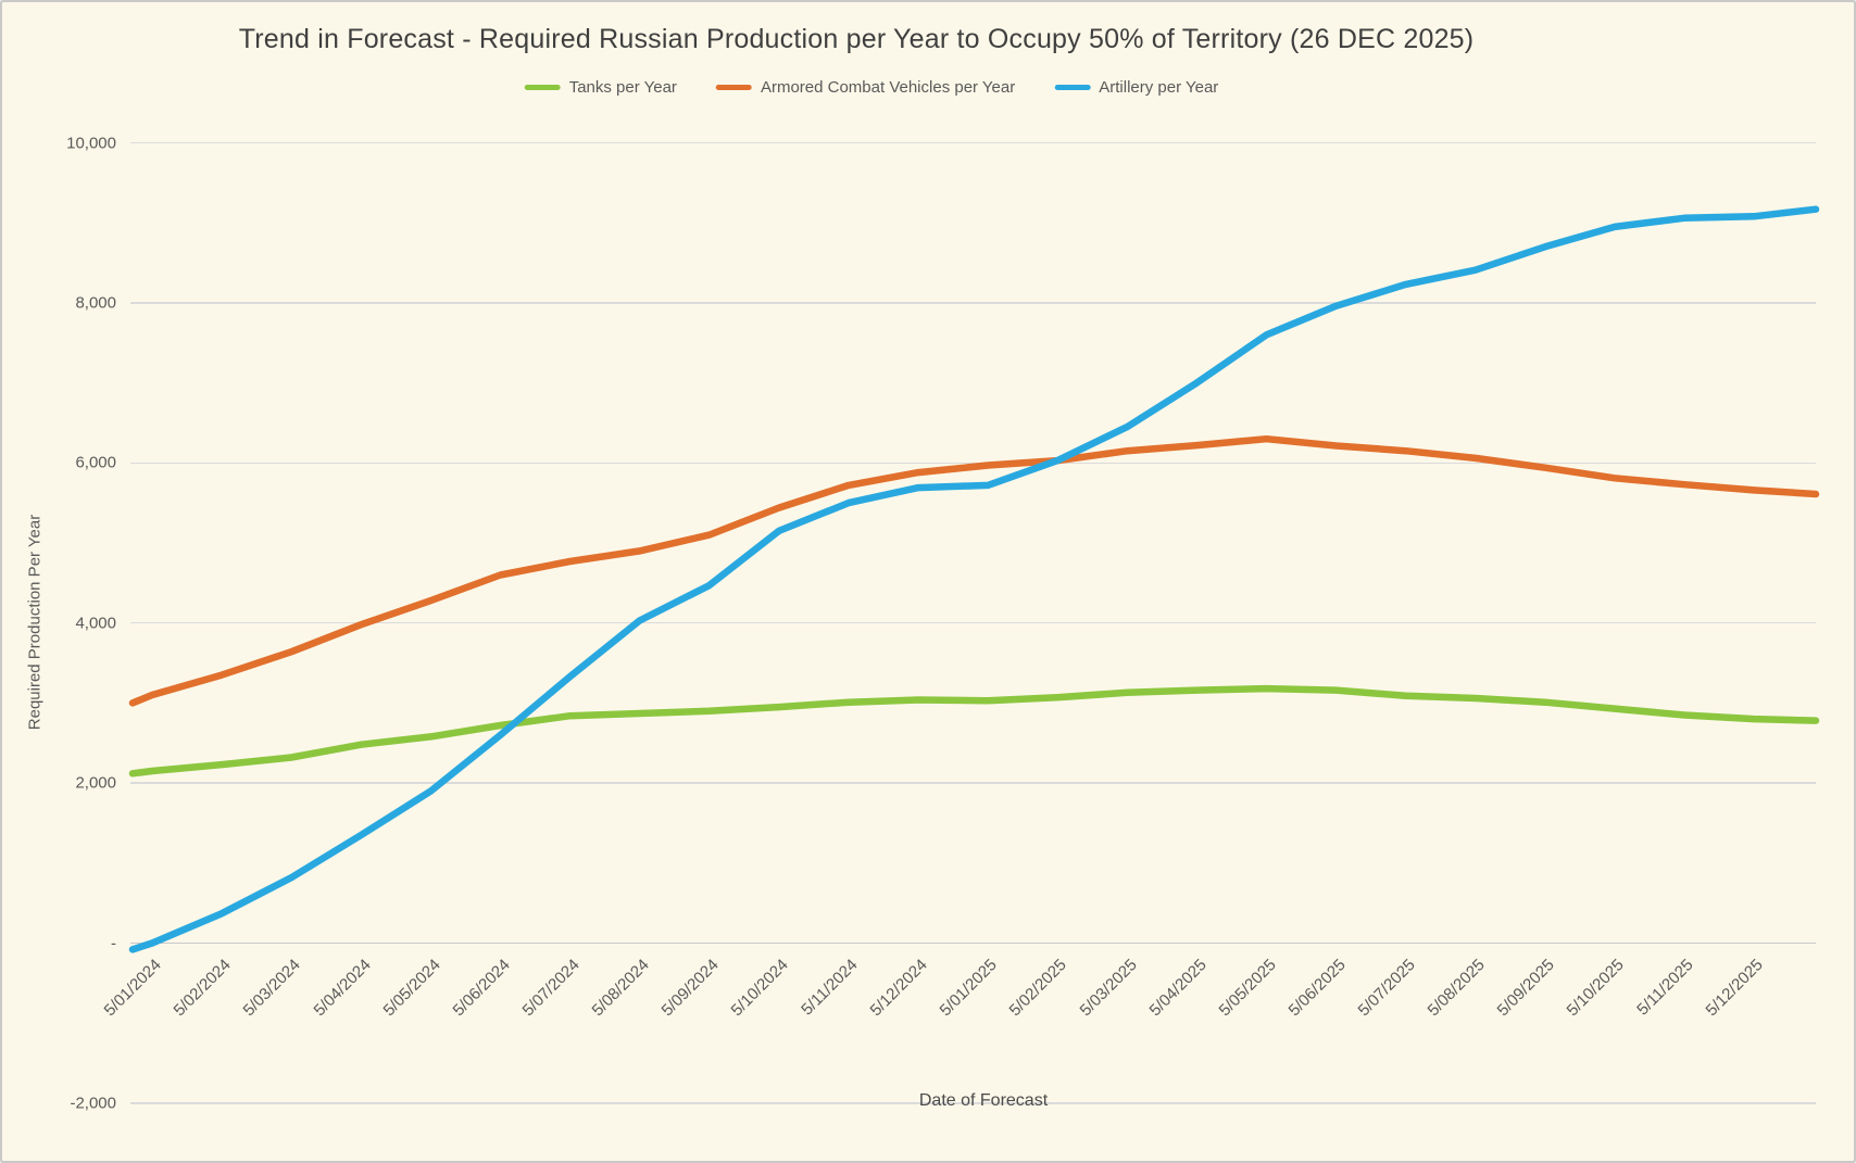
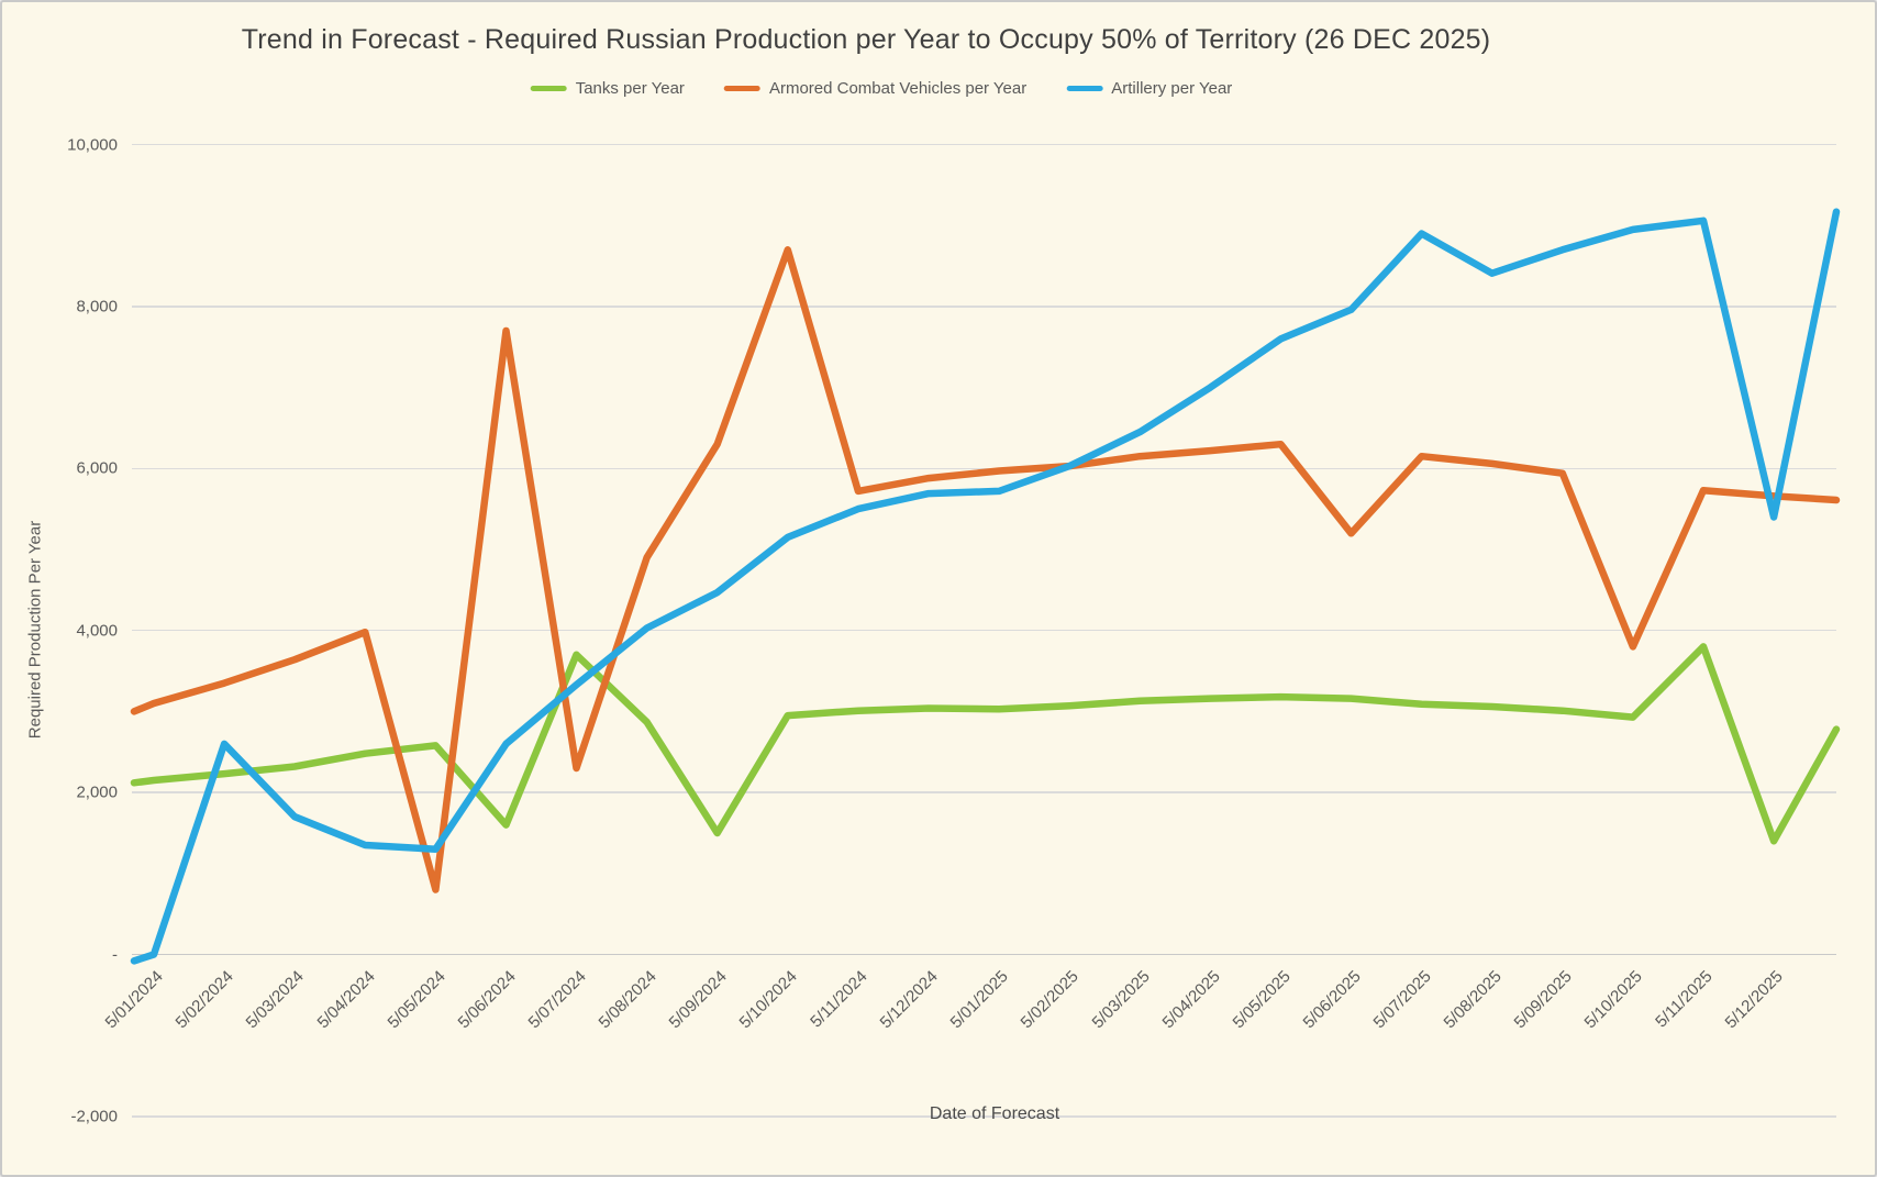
Artillery per Year/5/02/2024: 400 -> 2600
Artillery per Year/5/03/2024: 800 -> 1700
Armored Combat Vehicles per Year/5/05/2024: 4300 -> 800
Artillery per Year/5/05/2024: 1900 -> 1300
Tanks per Year/5/06/2024: 2700 -> 1600
Armored Combat Vehicles per Year/5/06/2024: 4600 -> 7700
Tanks per Year/5/07/2024: 2800 -> 3700
Armored Combat Vehicles per Year/5/07/2024: 4800 -> 2300
Tanks per Year/5/09/2024: 2900 -> 1500
Armored Combat Vehicles per Year/5/09/2024: 5100 -> 6300
Armored Combat Vehicles per Year/5/10/2024: 5400 -> 8700
Armored Combat Vehicles per Year/5/06/2025: 6200 -> 5200
Artillery per Year/5/07/2025: 8200 -> 8900
Armored Combat Vehicles per Year/5/10/2025: 5800 -> 3800
Tanks per Year/5/11/2025: 2800 -> 3800
Tanks per Year/5/12/2025: 2800 -> 1400
Artillery per Year/5/12/2025: 9100 -> 5400
